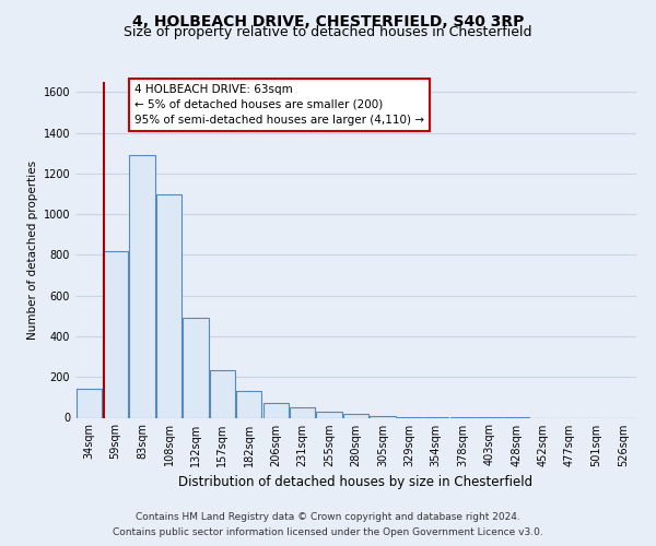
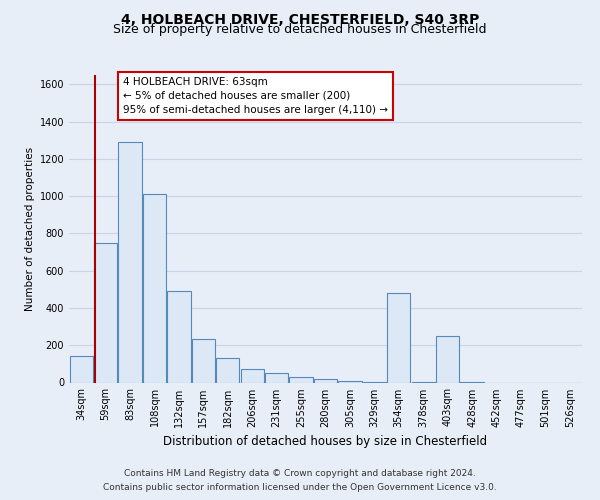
59sqm: 820 -> 750
108sqm: 1100 -> 1010
354sqm: 0 -> 480
403sqm: 0 -> 250
